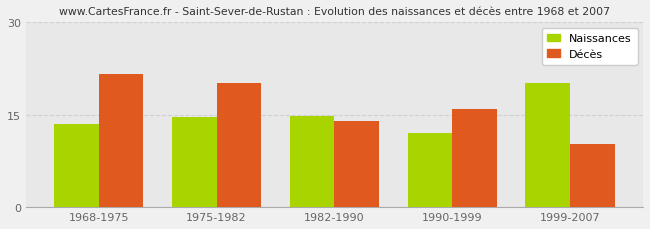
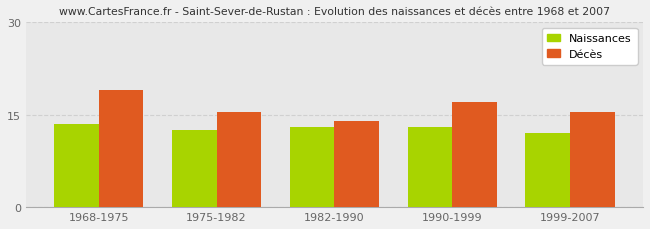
Décès/1968-1975: 21.6 -> 19.0
Naissances/1975-1982: 14.6 -> 12.5
Décès/1975-1982: 20.2 -> 15.5
Naissances/1982-1990: 14.8 -> 13.0
Naissances/1990-1999: 12.0 -> 13.0
Décès/1990-1999: 16.0 -> 17.0
Naissances/1999-2007: 20.2 -> 12.0
Décès/1999-2007: 10.2 -> 15.5
